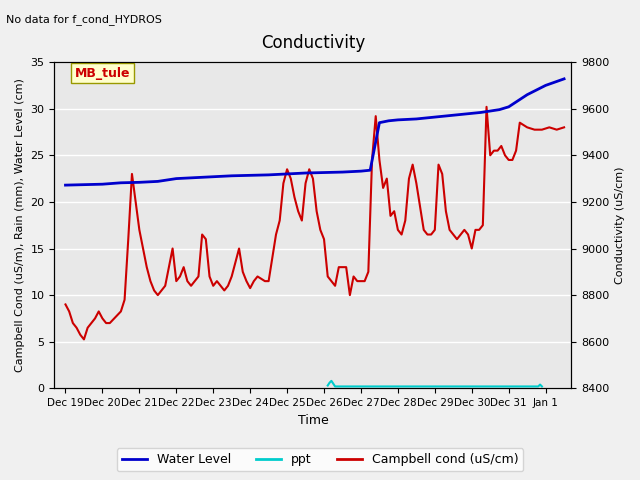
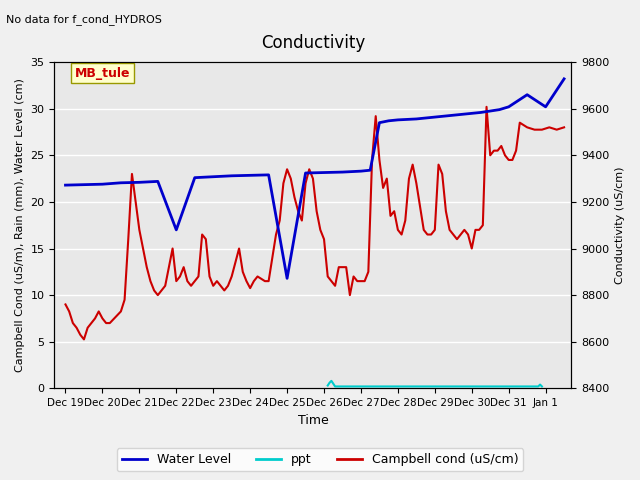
Water Level/Dec 22: 22.5 -> 17.0
Water Level/Dec 25: 23.0 -> 11.8
Water Level/Jan 1: 32.5 -> 30.2
